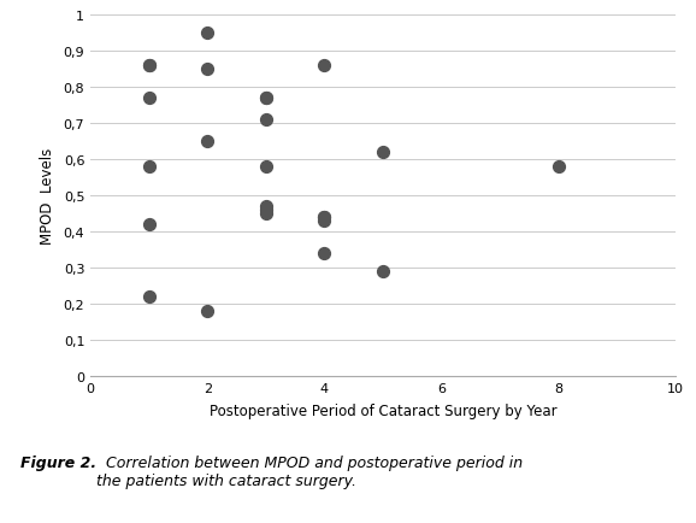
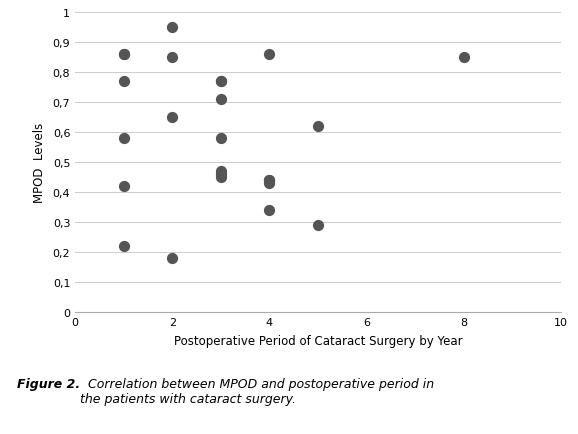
8: 0,58 -> 0,85
